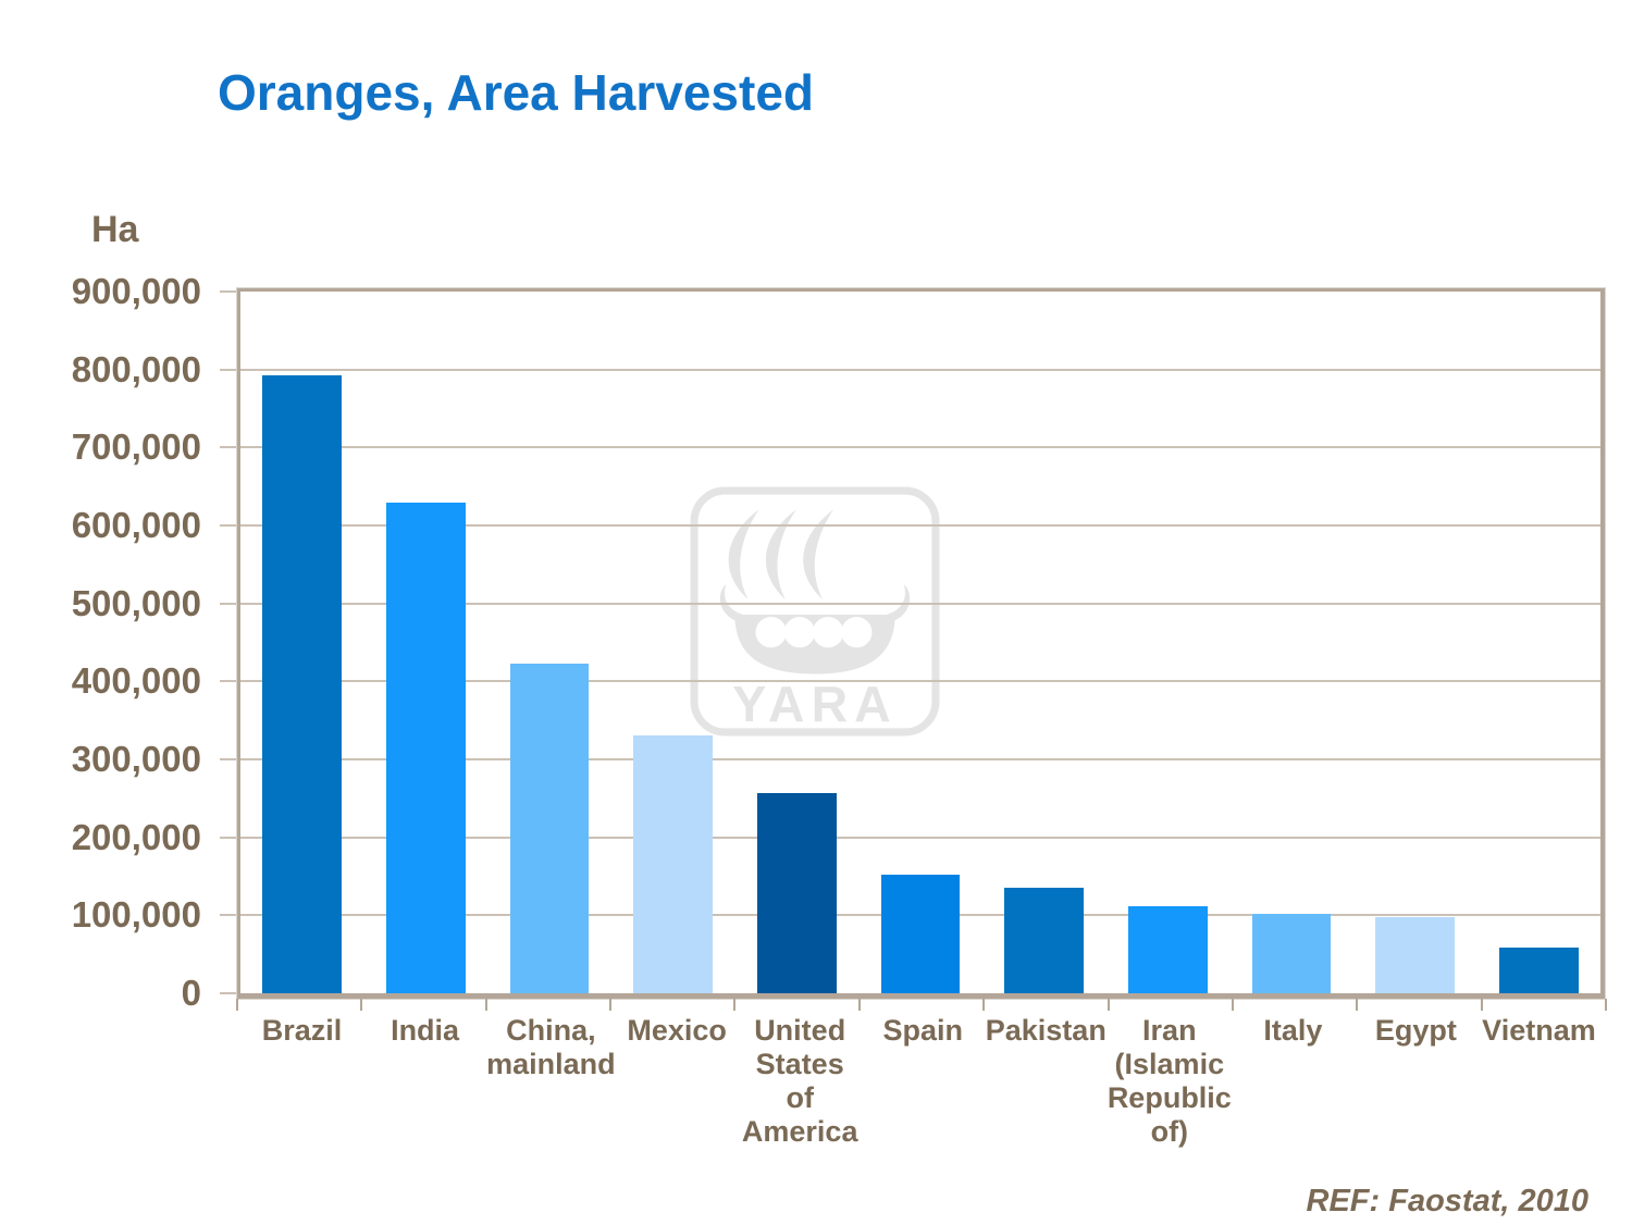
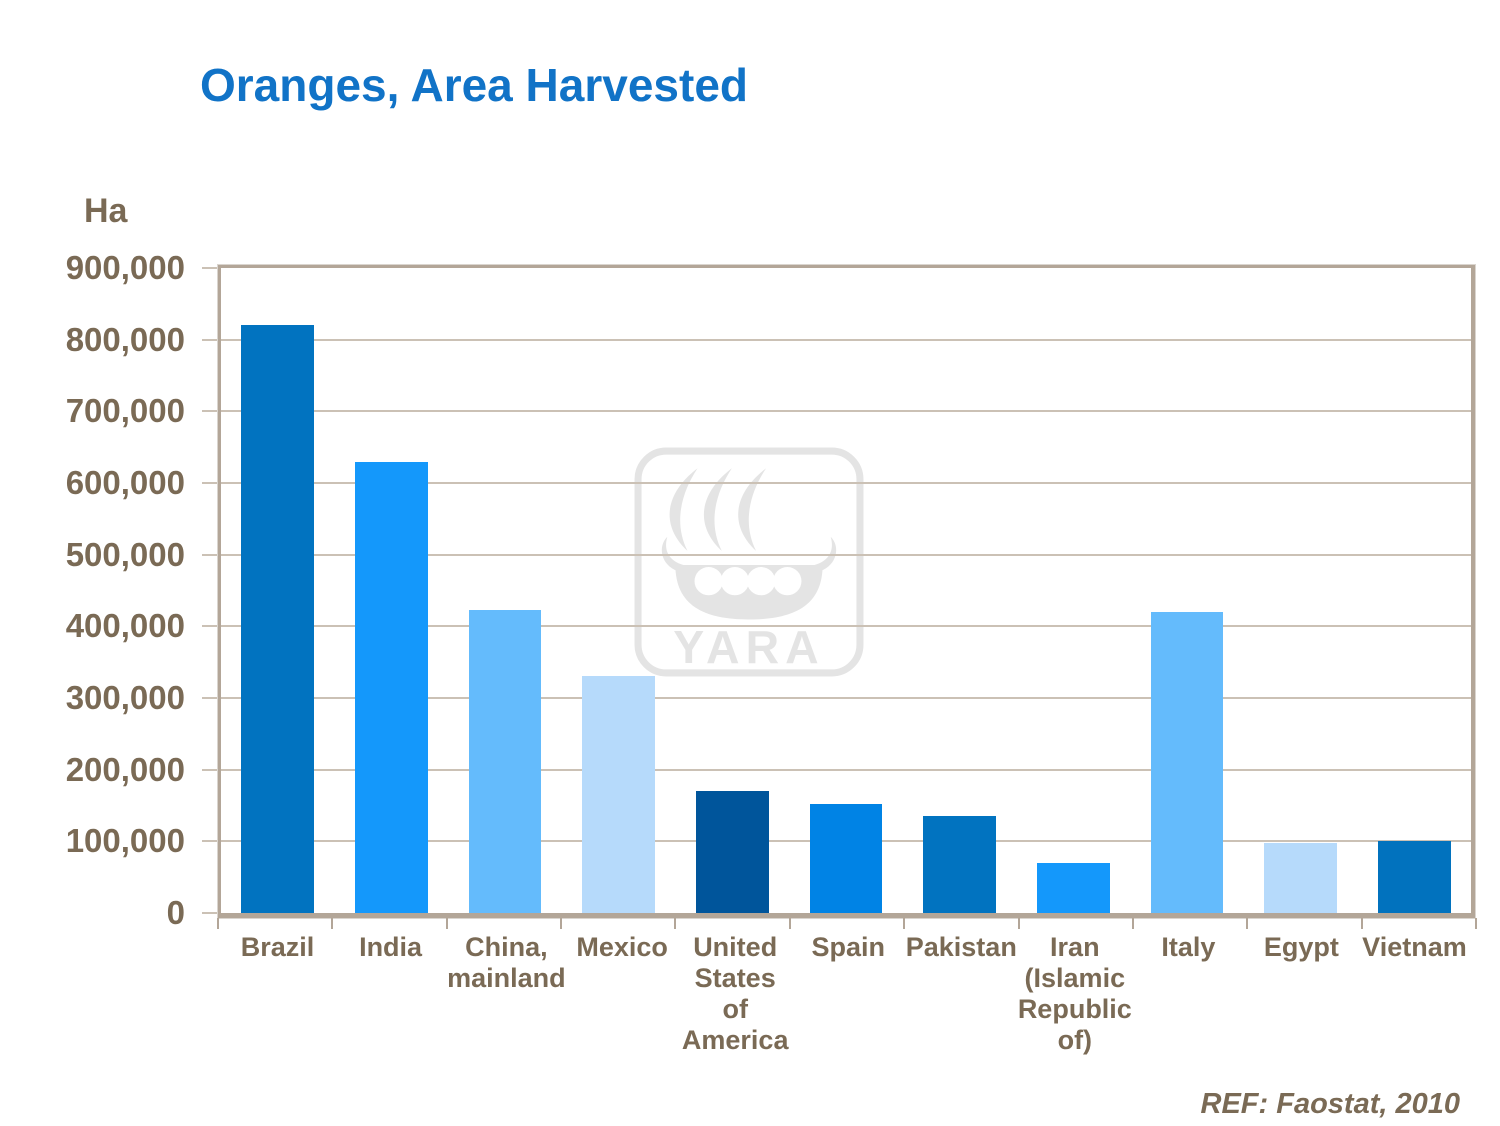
Brazil: 790000 -> 820000
United States of America: 260000 -> 170000
Iran (Islamic Republic of): 110000 -> 70000
Italy: 100000 -> 420000
Vietnam: 60000 -> 100000
